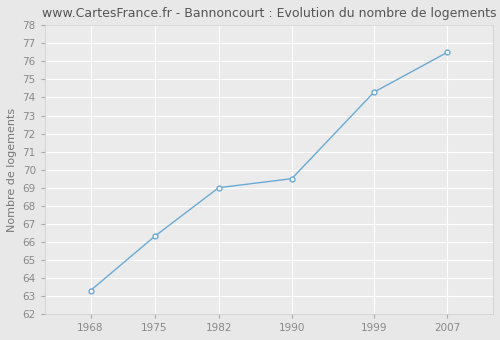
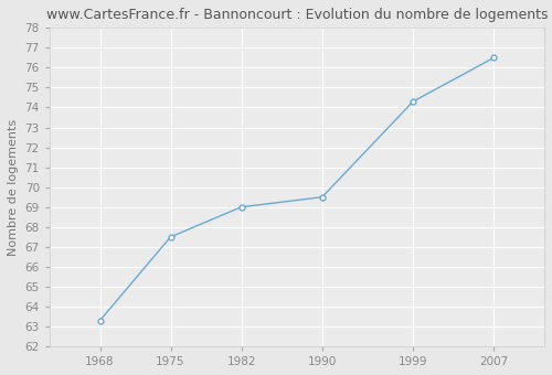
1975: 66.3 -> 67.5
